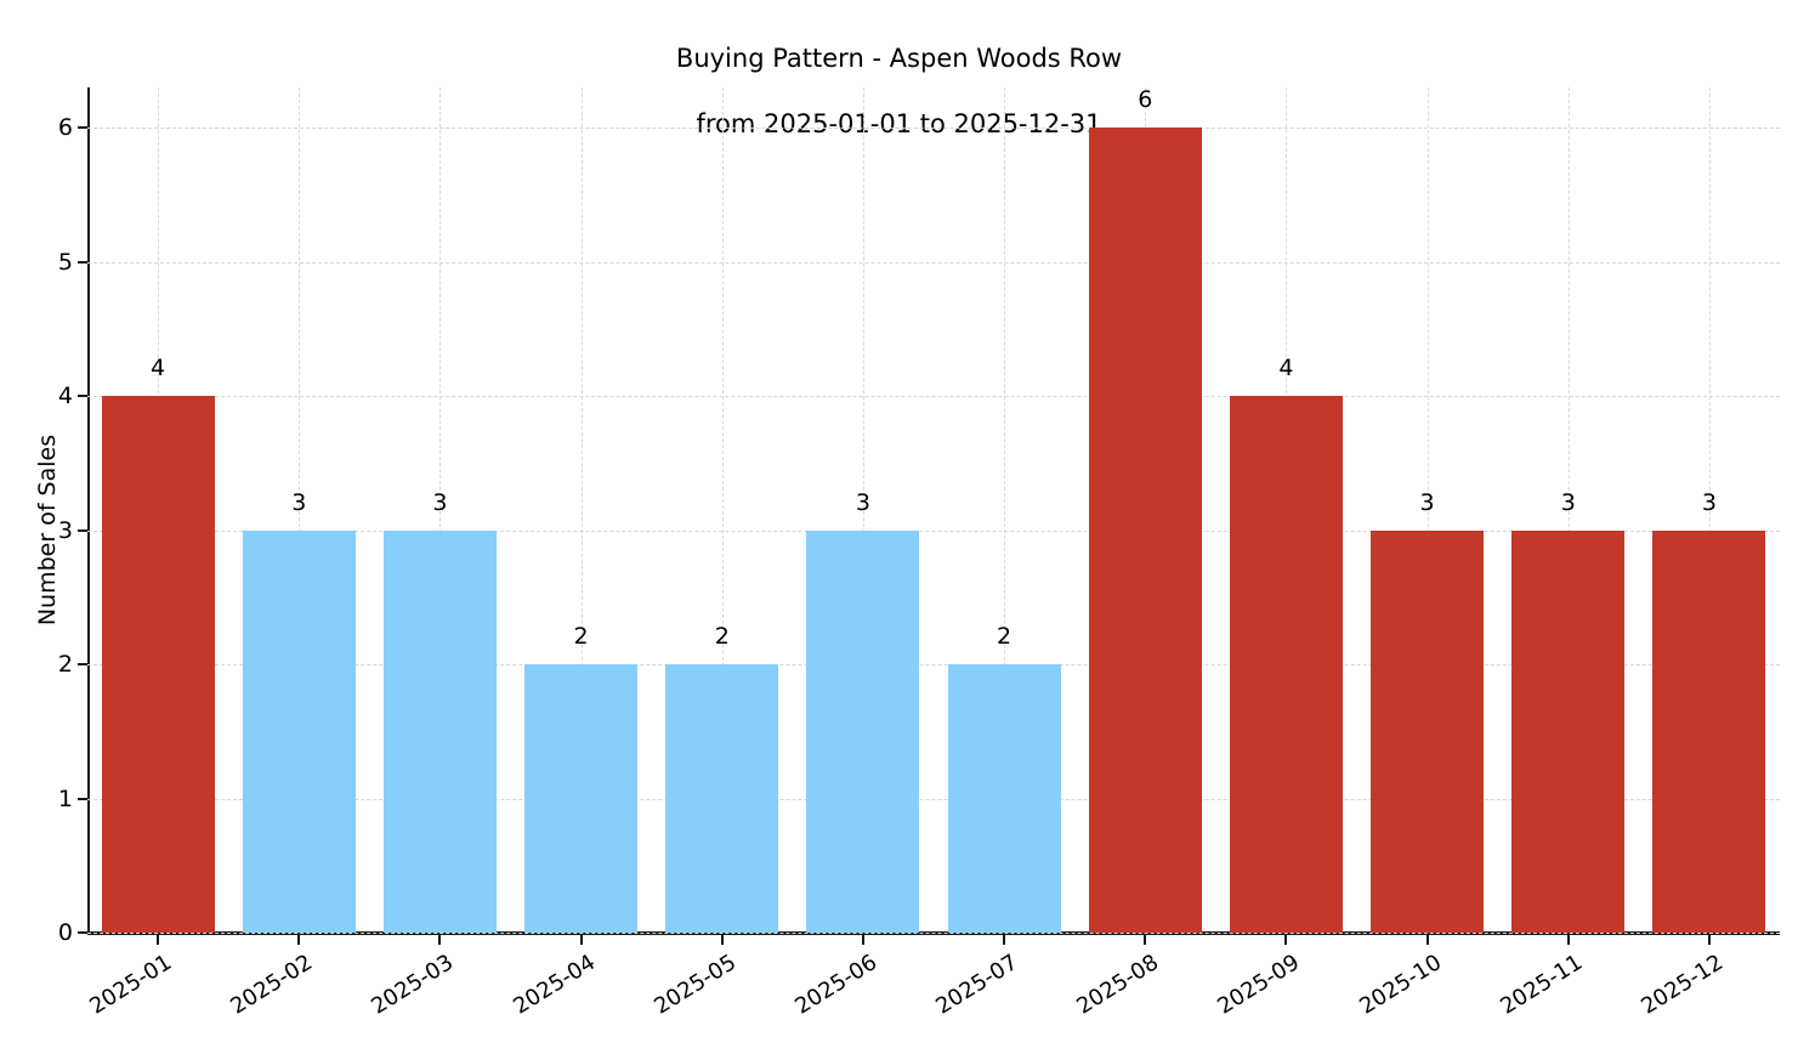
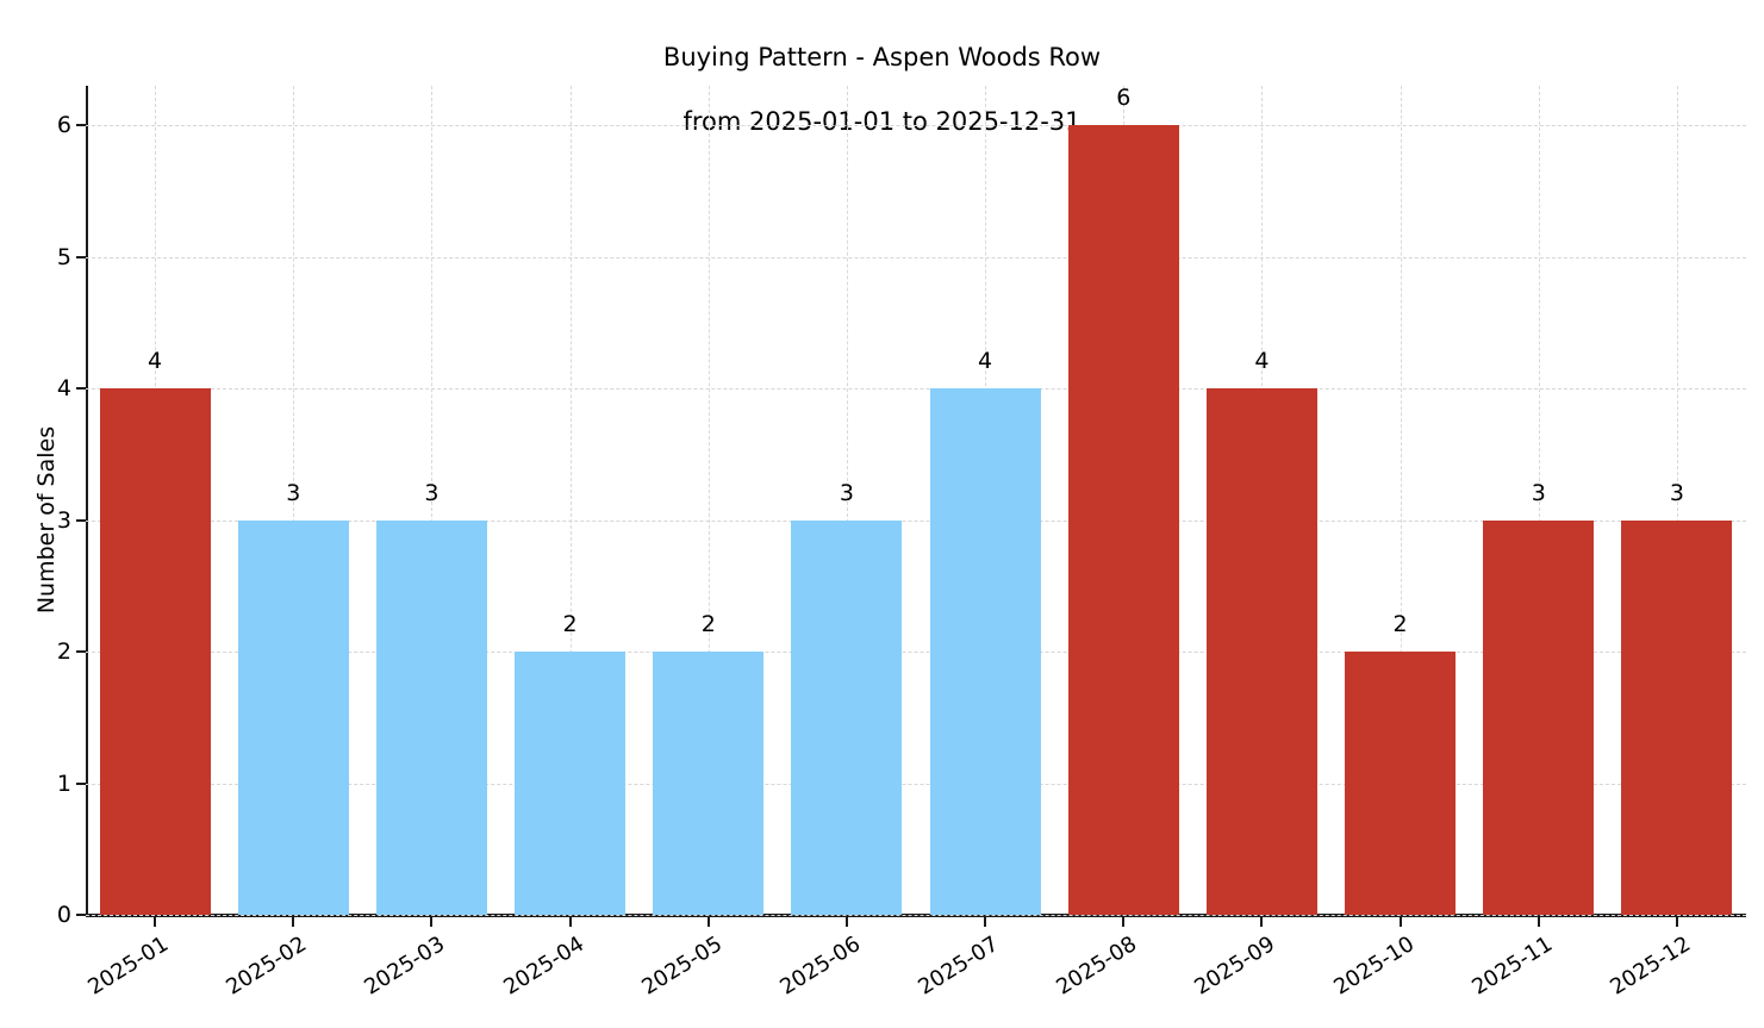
2025-07: 2 -> 4
2025-10: 3 -> 2
